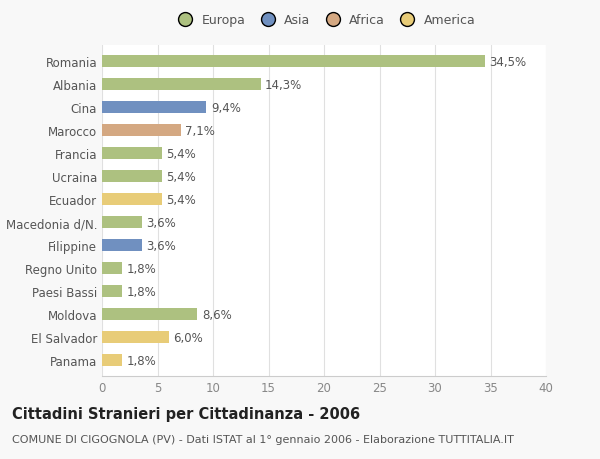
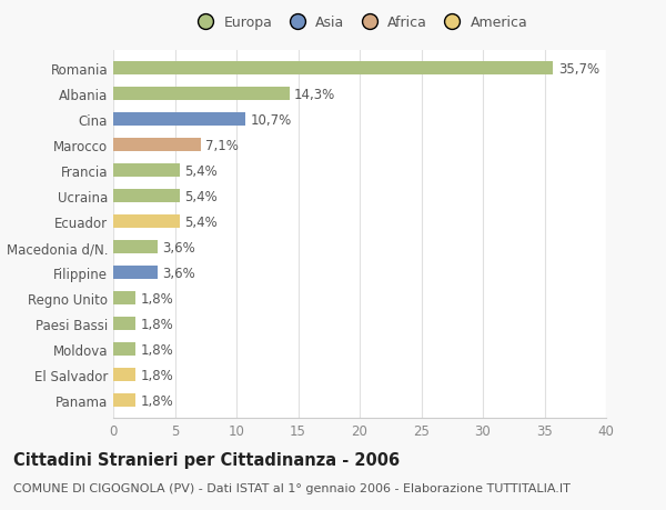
Romania: 34,5% -> 35,7%
Cina: 9,4% -> 10,7%
Moldova: 8,6% -> 1,8%
El Salvador: 6,0% -> 1,8%
